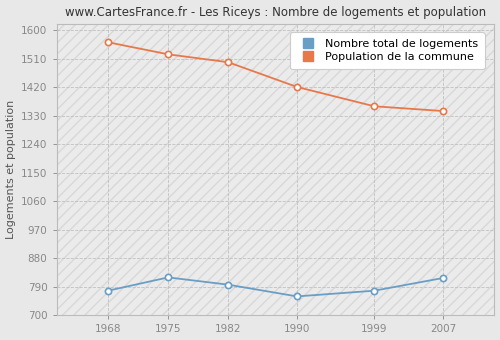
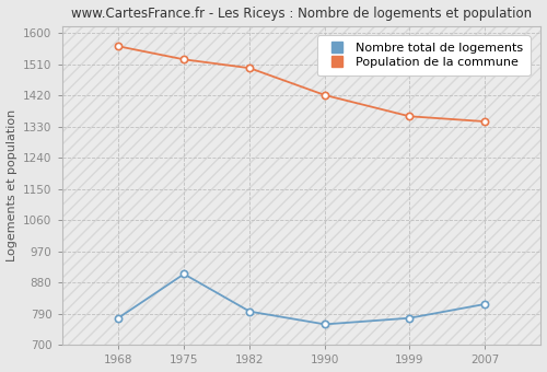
Nombre total de logements/1975: 820 -> 905
